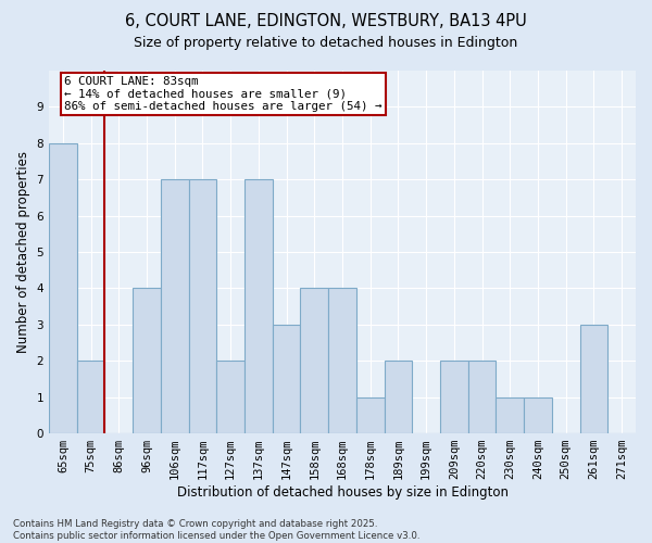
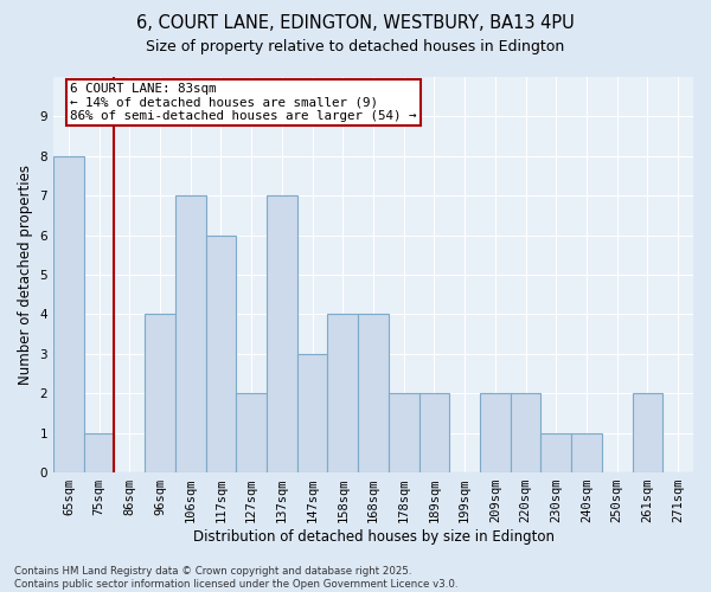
75sqm: 2 -> 1
117sqm: 7 -> 6
178sqm: 1 -> 2
261sqm: 3 -> 2
